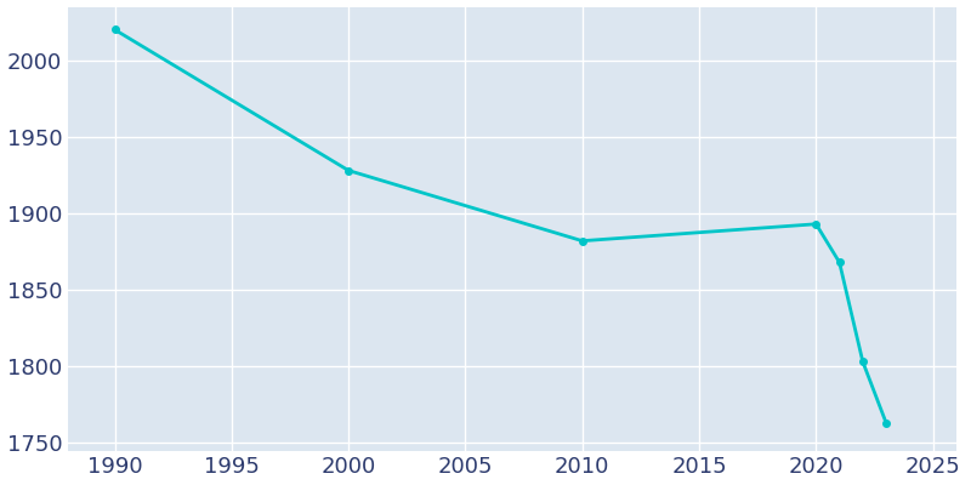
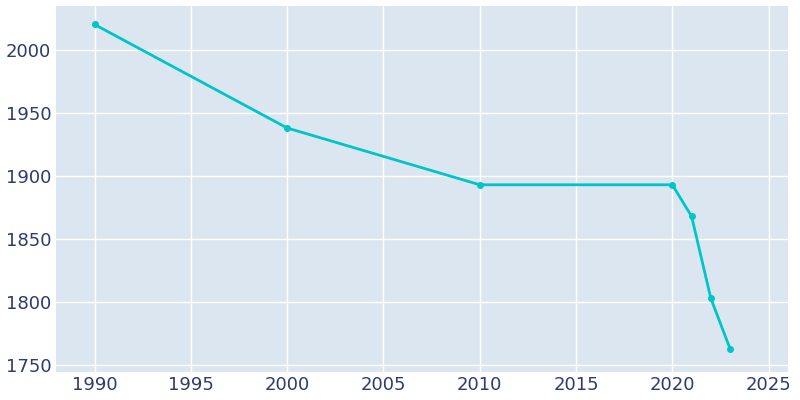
2000: 1928 -> 1938
2010: 1882 -> 1893
